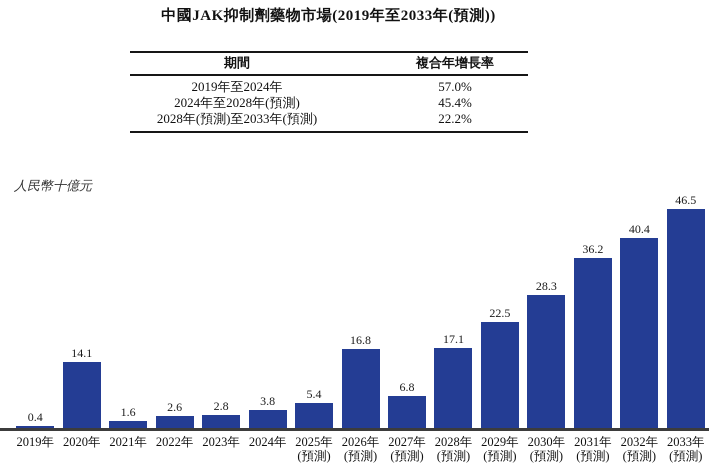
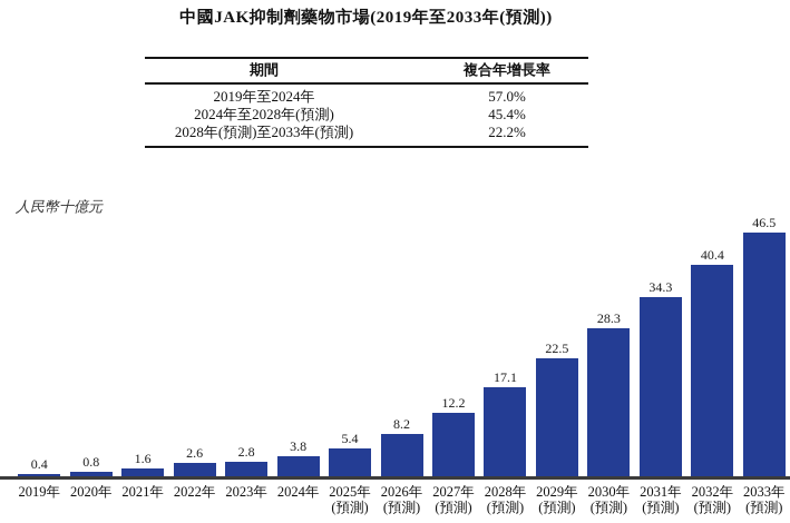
2020年: 14.1 -> 0.8
2026年: 16.8 -> 8.2
2027年: 6.8 -> 12.2
2031年: 36.2 -> 34.3
